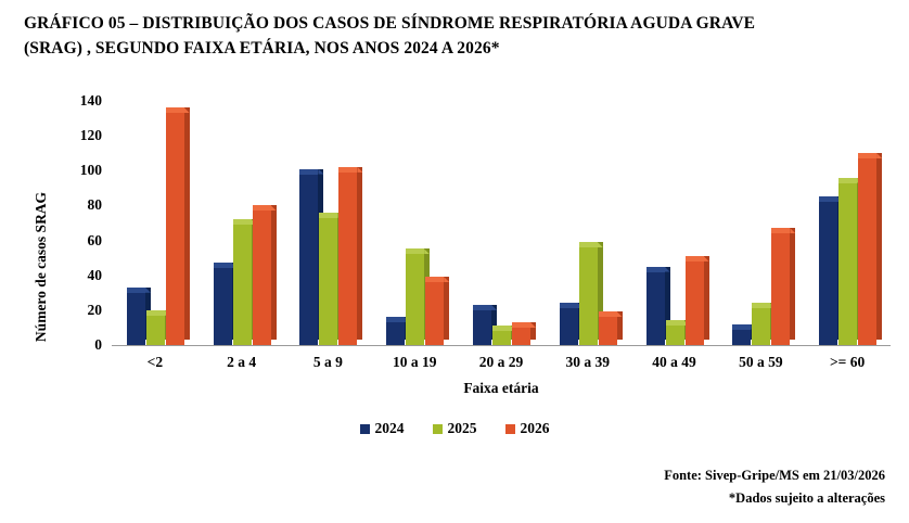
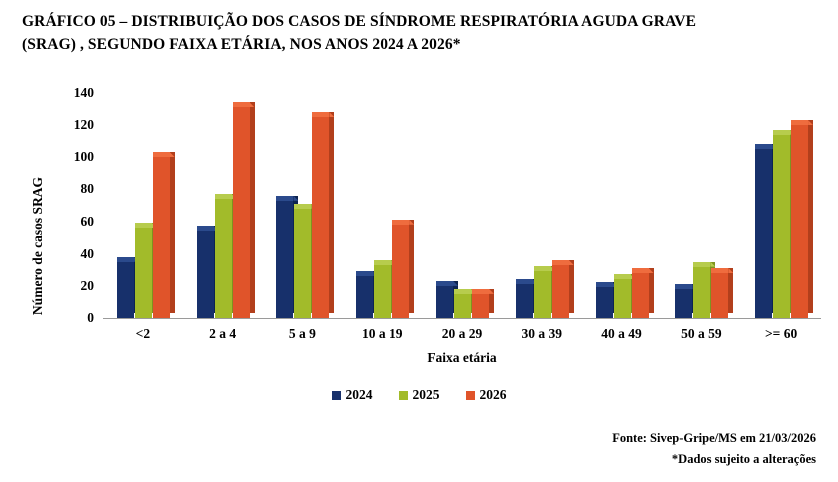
2024/<2: 30 -> 35
2025/<2: 17 -> 56
2026/<2: 133 -> 100
2024/2 a 4: 44 -> 54
2025/2 a 4: 69 -> 74
2026/2 a 4: 77 -> 131
2024/5 a 9: 98 -> 73
2025/5 a 9: 73 -> 68
2026/5 a 9: 99 -> 125
2024/10 a 19: 13 -> 26
2025/10 a 19: 52 -> 33
2026/10 a 19: 36 -> 58
2025/20 a 29: 8 -> 15
2026/20 a 29: 10 -> 15
2025/30 a 39: 56 -> 29
2026/30 a 39: 16 -> 33
2024/40 a 49: 42 -> 19
2025/40 a 49: 11 -> 24
2026/40 a 49: 48 -> 28
2024/50 a 59: 9 -> 18
2025/50 a 59: 21 -> 32
2026/50 a 59: 64 -> 28
2024/>= 60: 82 -> 105
2025/>= 60: 93 -> 114
2026/>= 60: 107 -> 120
